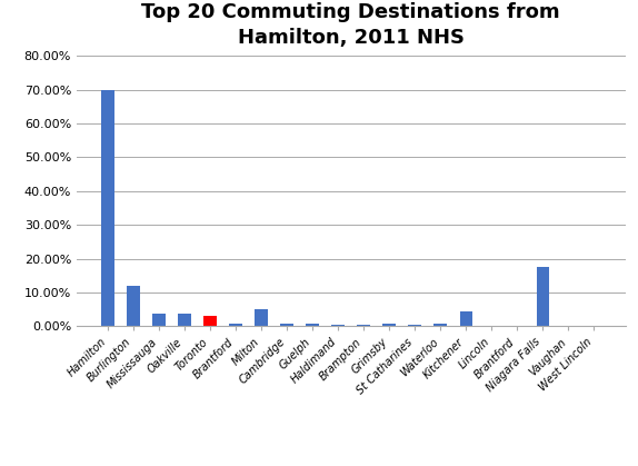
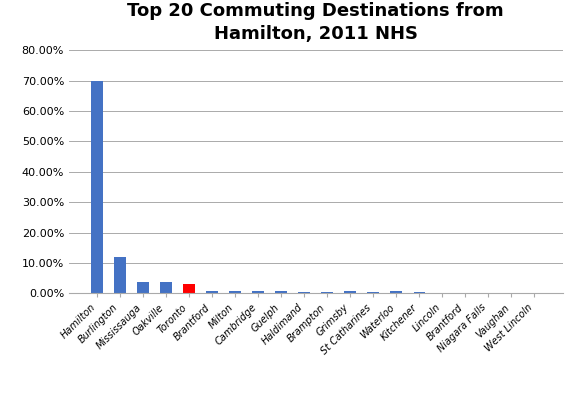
Milton: 5.0% -> 0.9%
Kitchener: 4.5% -> 0.3%
Niagara Falls: 17.5% -> 0.1%
